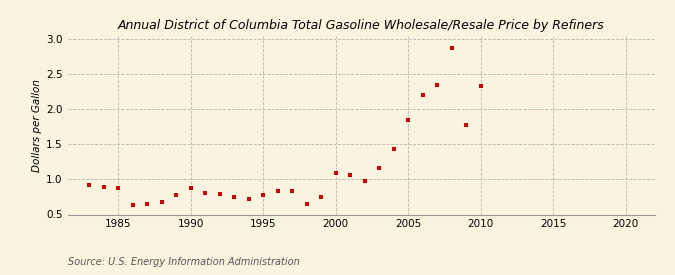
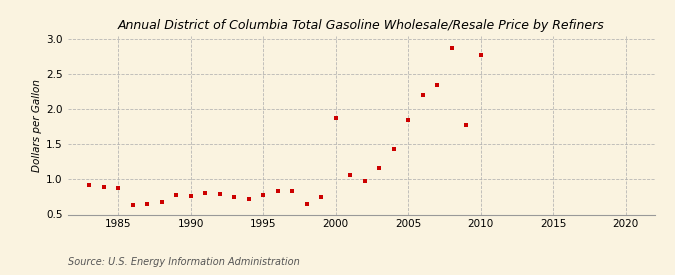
1990: 0.88 -> 0.76
2000: 1.09 -> 1.88
2010: 2.34 -> 2.78
